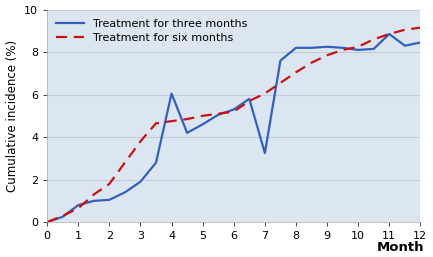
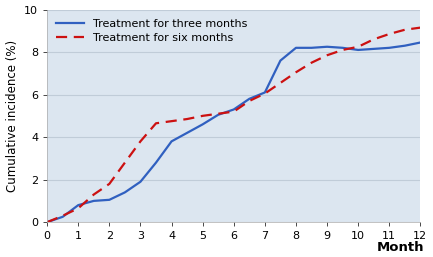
Treatment for three months/4: 6.05 -> 3.80
Treatment for three months/7: 3.25 -> 6.10
Treatment for three months/11: 8.85 -> 8.20
